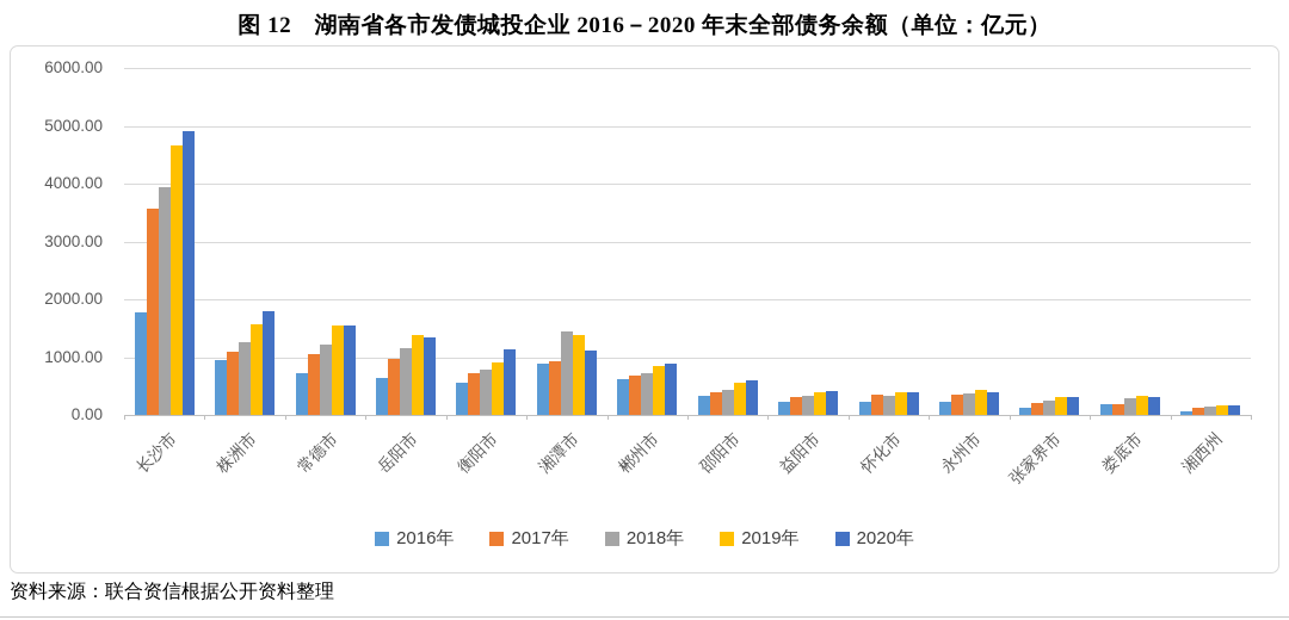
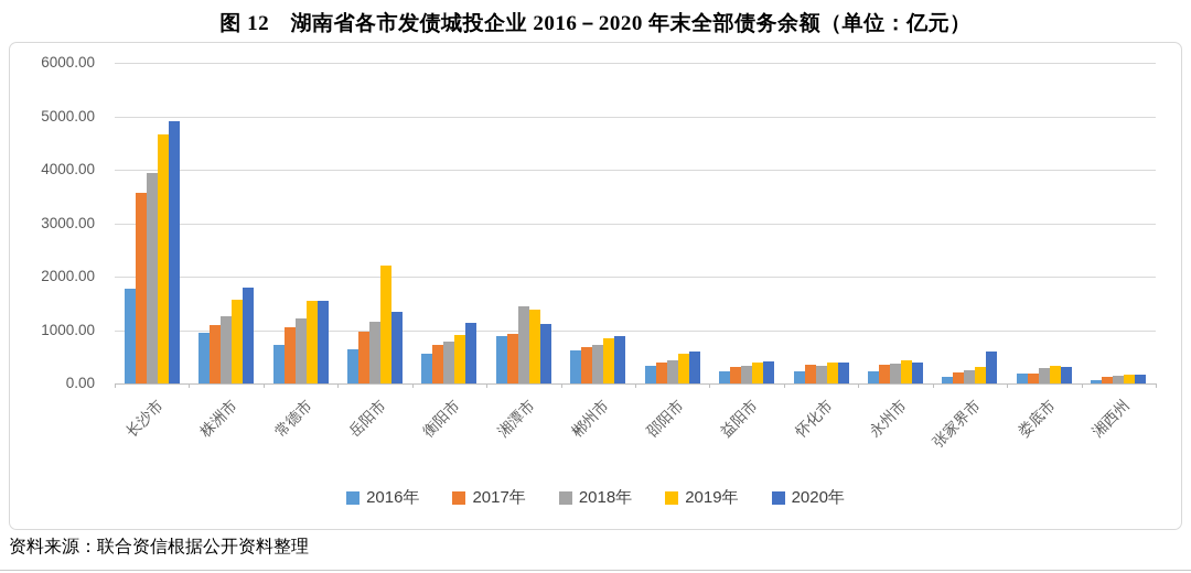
2019年/岳阳市: 1400 -> 2200
2020年/张家界市: 300 -> 600
